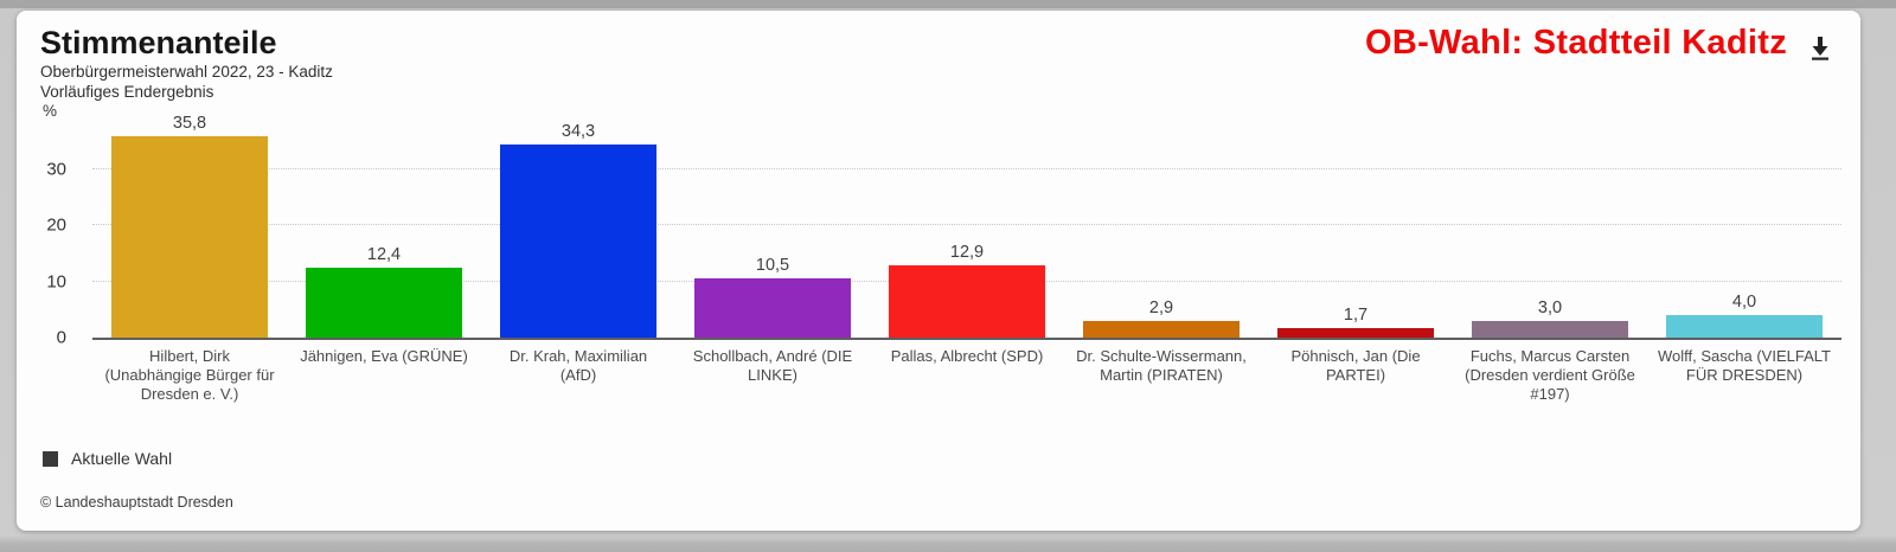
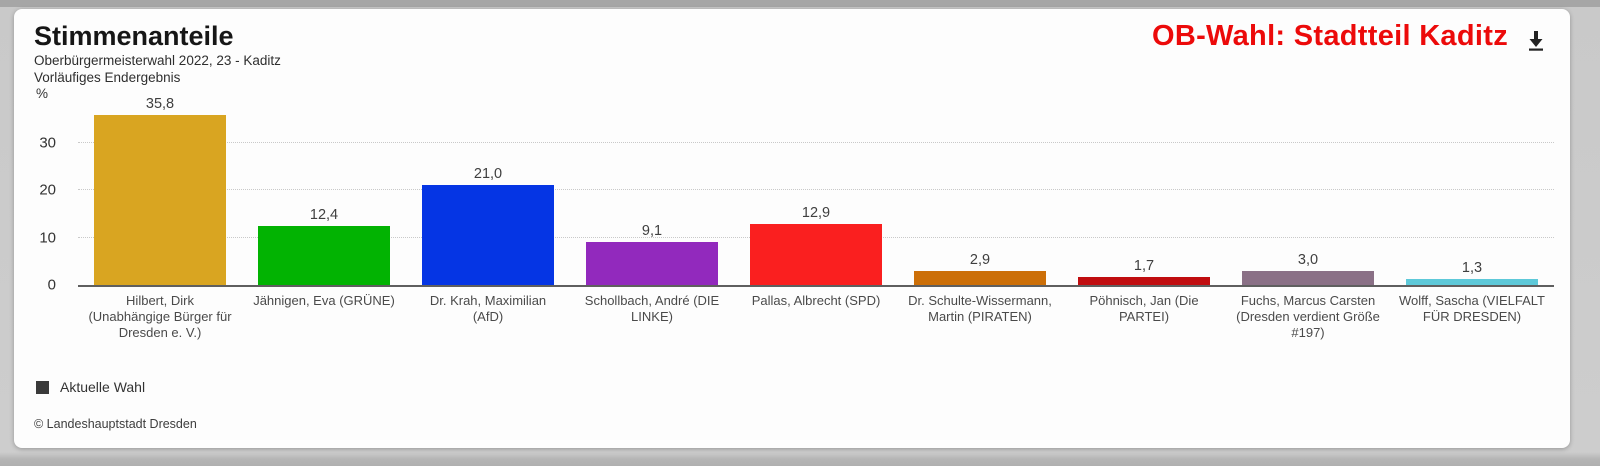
Dr. Krah, Maximilian (AfD): 34,3 -> 21,0
Schollbach, André (DIE LINKE): 10,5 -> 9,1
Wolff, Sascha (VIELFALT FÜR DRESDEN): 4,0 -> 1,3
